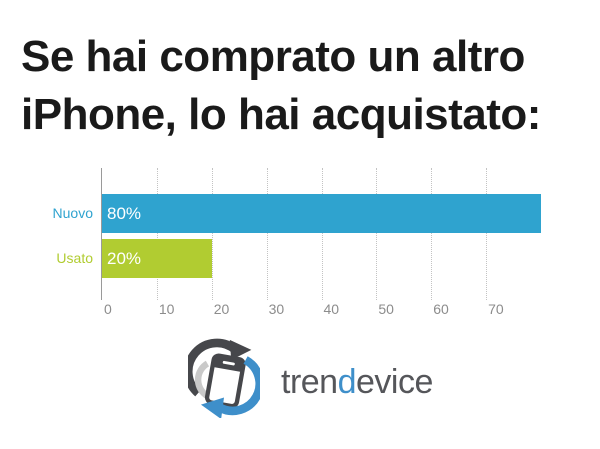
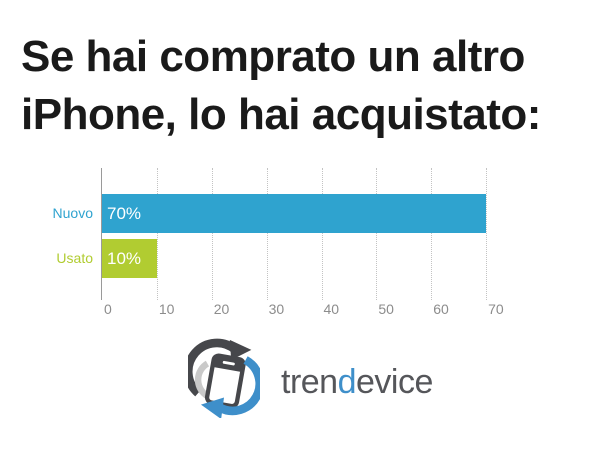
Nuovo: 80% -> 70%
Usato: 20% -> 10%
